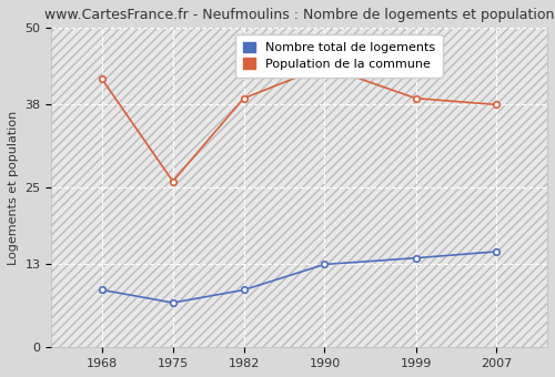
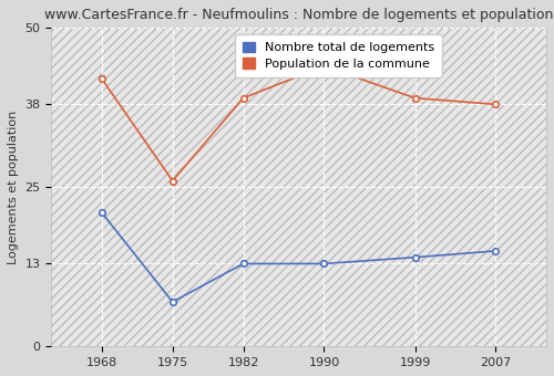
Nombre total de logements/1968: 9 -> 21
Nombre total de logements/1982: 9 -> 13
